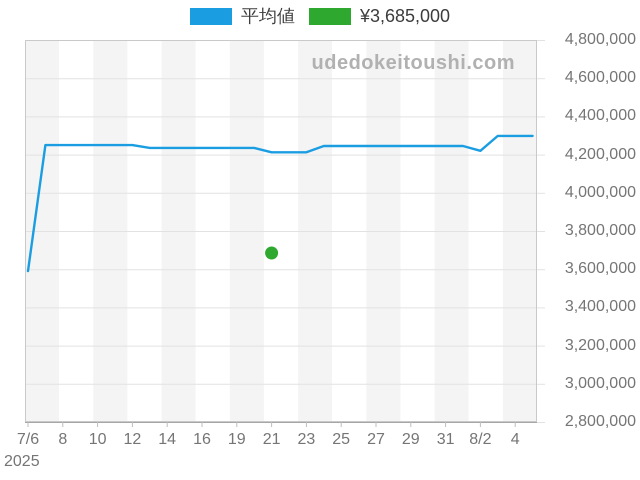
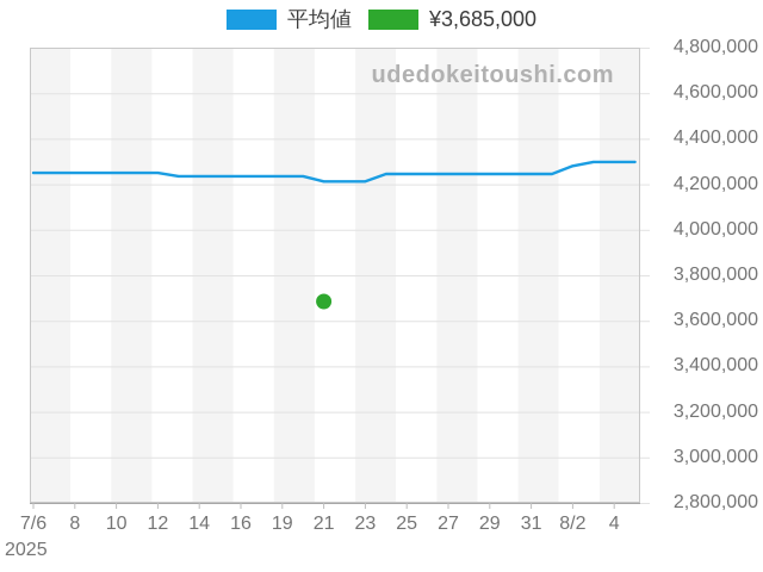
7/6: 3590000 -> 4250000
8/2: 4220000 -> 4280000
